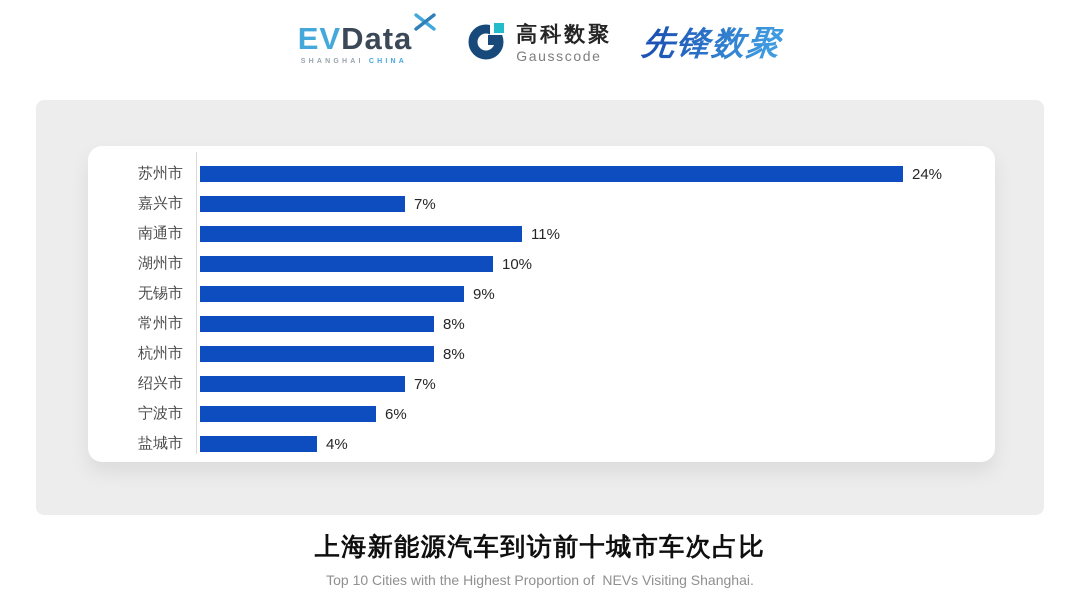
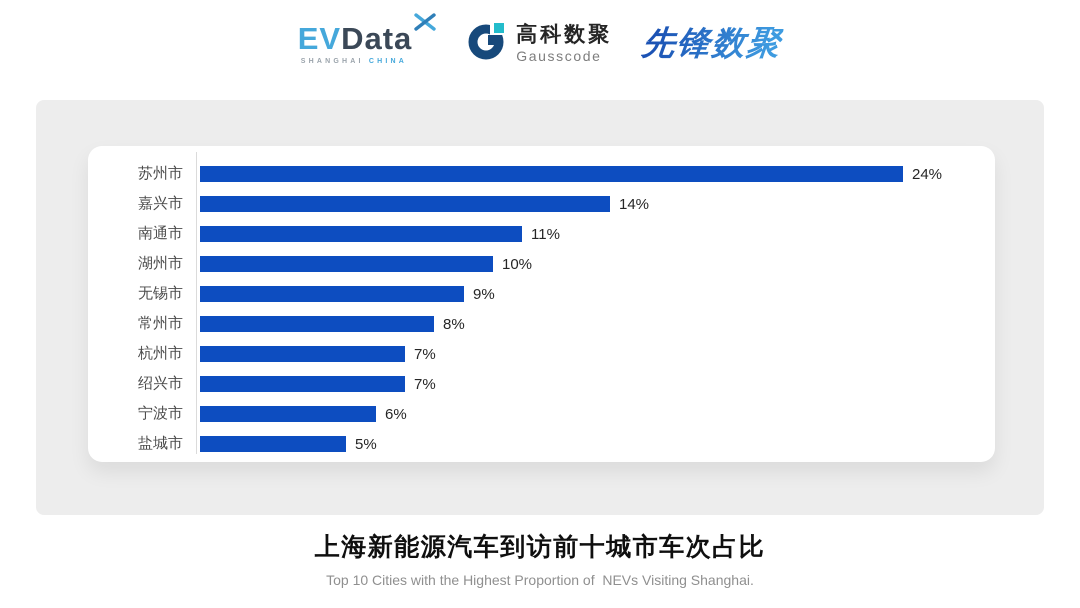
嘉兴市: 7% -> 14%
杭州市: 8% -> 7%
盐城市: 4% -> 5%
